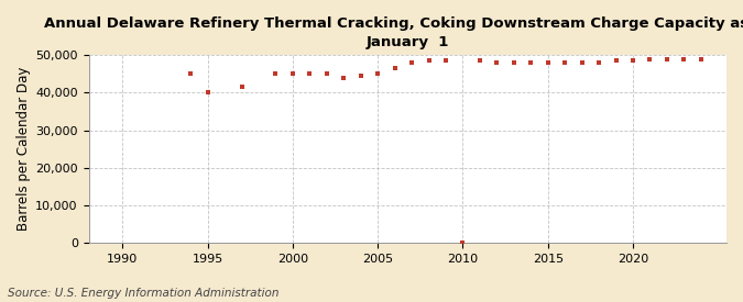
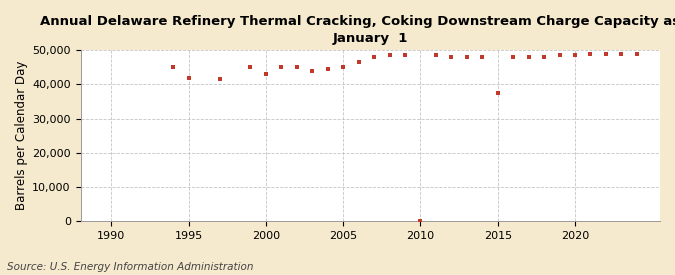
1995: 40,000 -> 42,000
2000: 45,000 -> 43,000
2015: 48,000 -> 37,500
